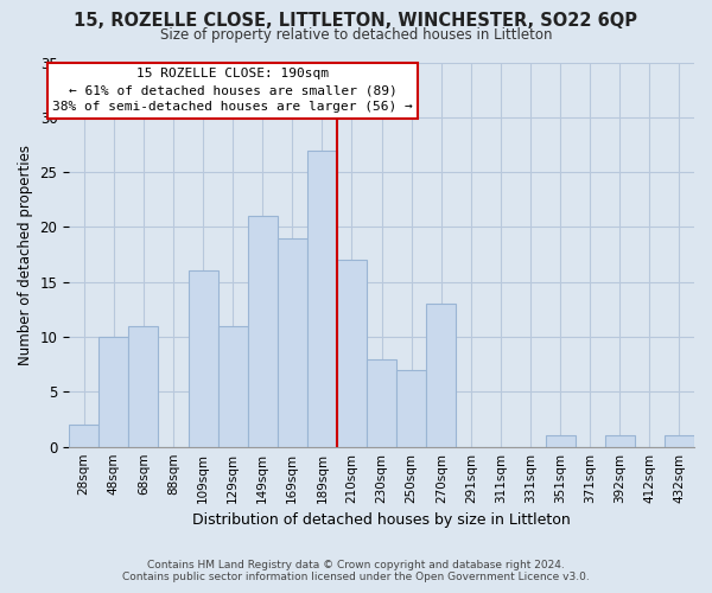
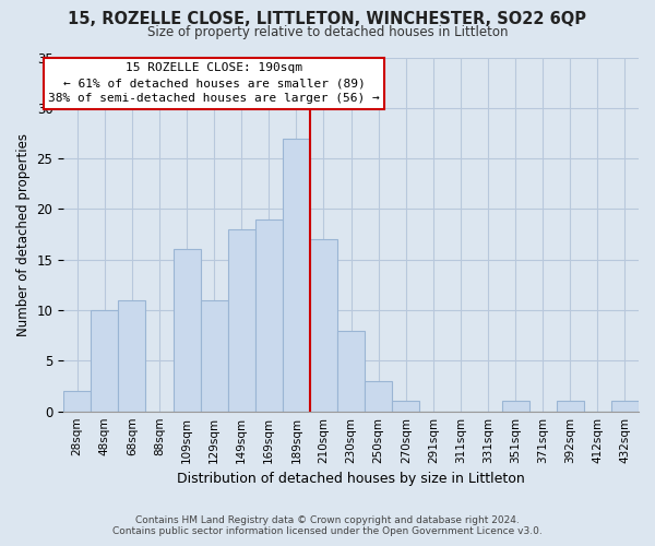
149sqm: 21 -> 18
250sqm: 7 -> 3
270sqm: 13 -> 1
